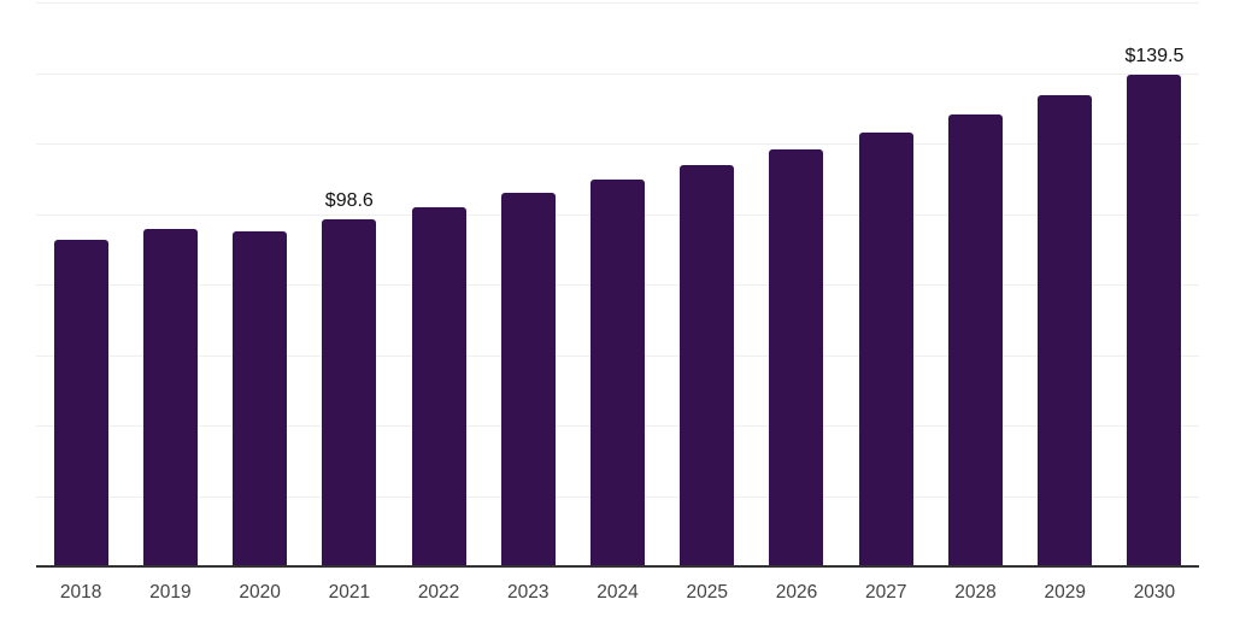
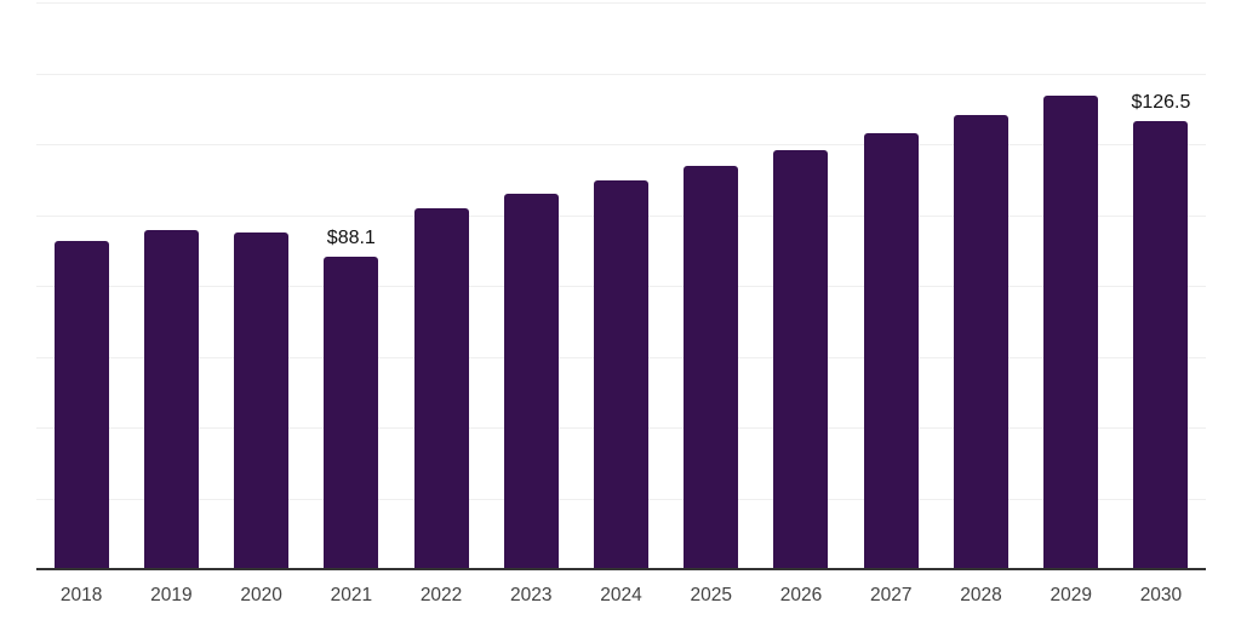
2021: $98.6 -> $88.1
2030: $139.5 -> $126.5
